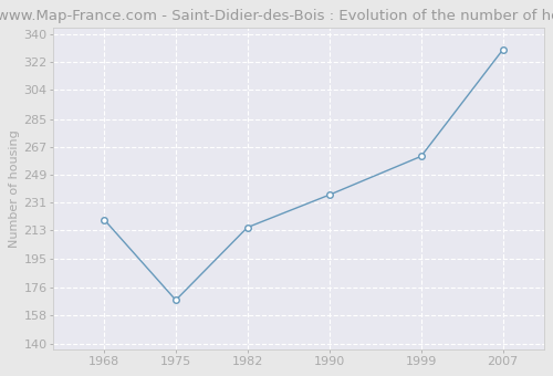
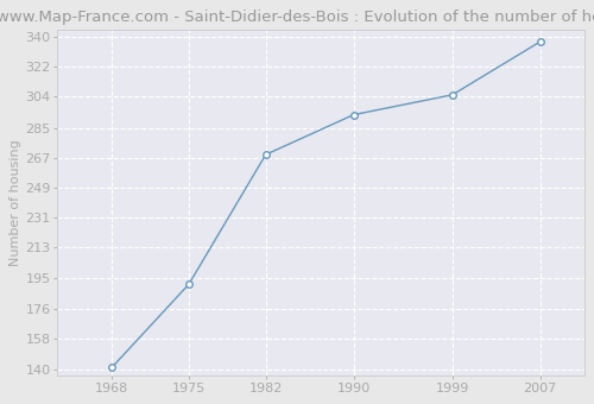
1968: 220 -> 141
1975: 168 -> 191
1982: 215 -> 269
1990: 236 -> 293
1999: 261 -> 305
2007: 330 -> 337
